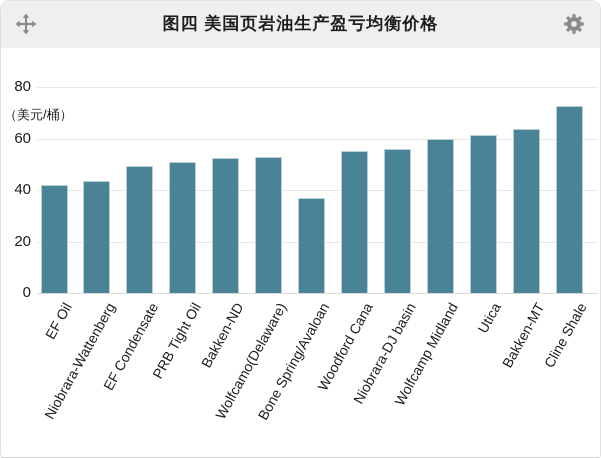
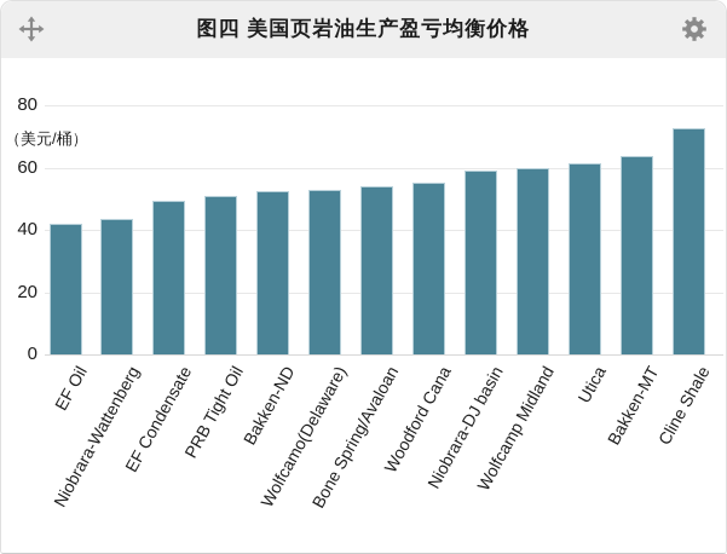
Bone Spring/Avaloan: 37 -> 54
Niobrara-DJ basin: 56 -> 59
